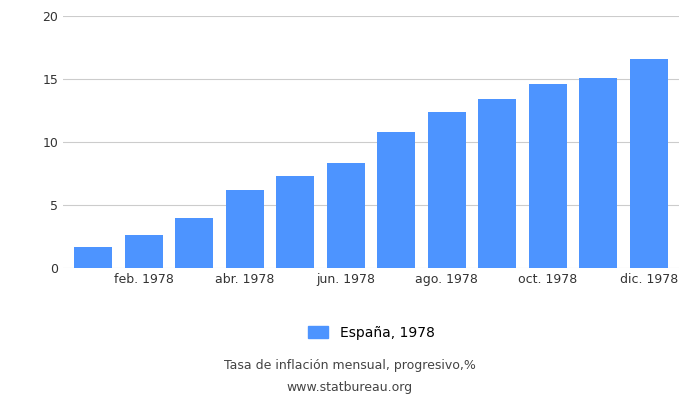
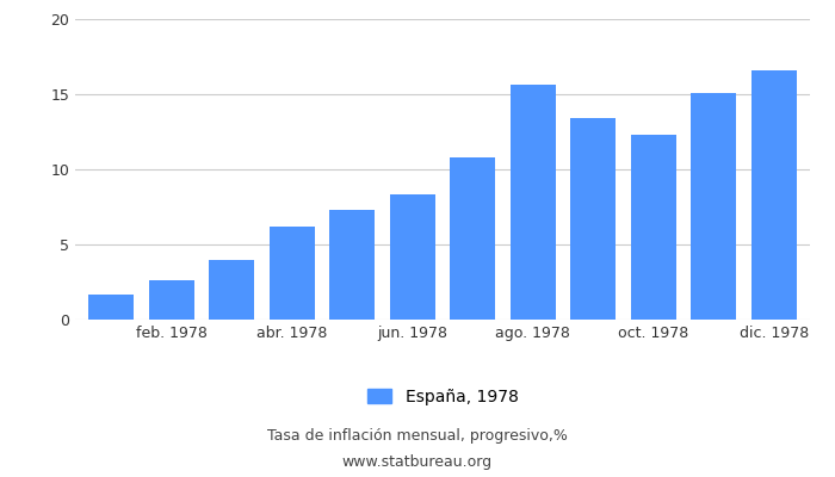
ago. 1978: 12.4 -> 15.6
oct. 1978: 14.6 -> 12.3
